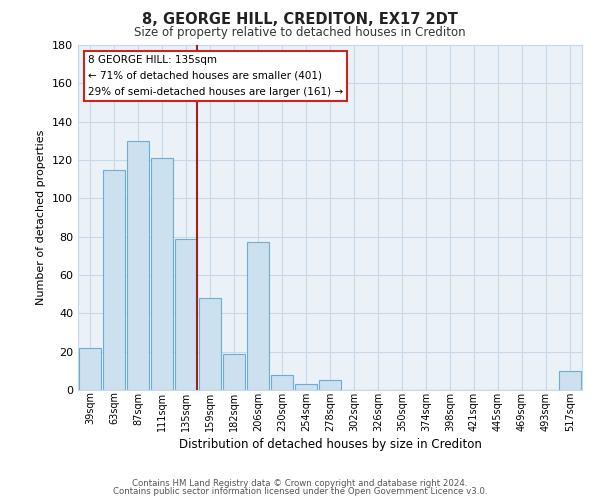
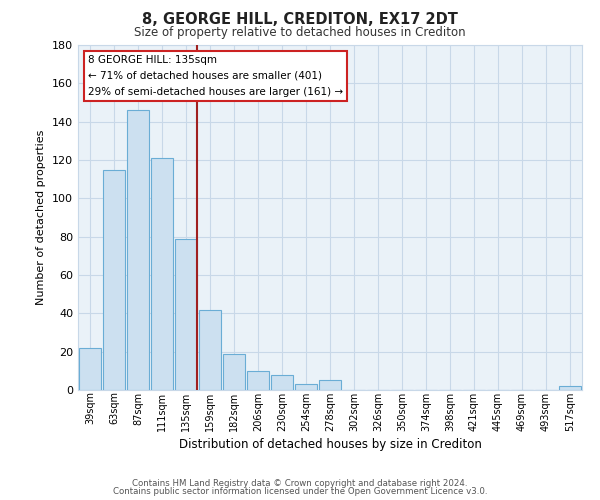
87sqm: 130 -> 146
159sqm: 48 -> 42
206sqm: 77 -> 10
517sqm: 10 -> 2
